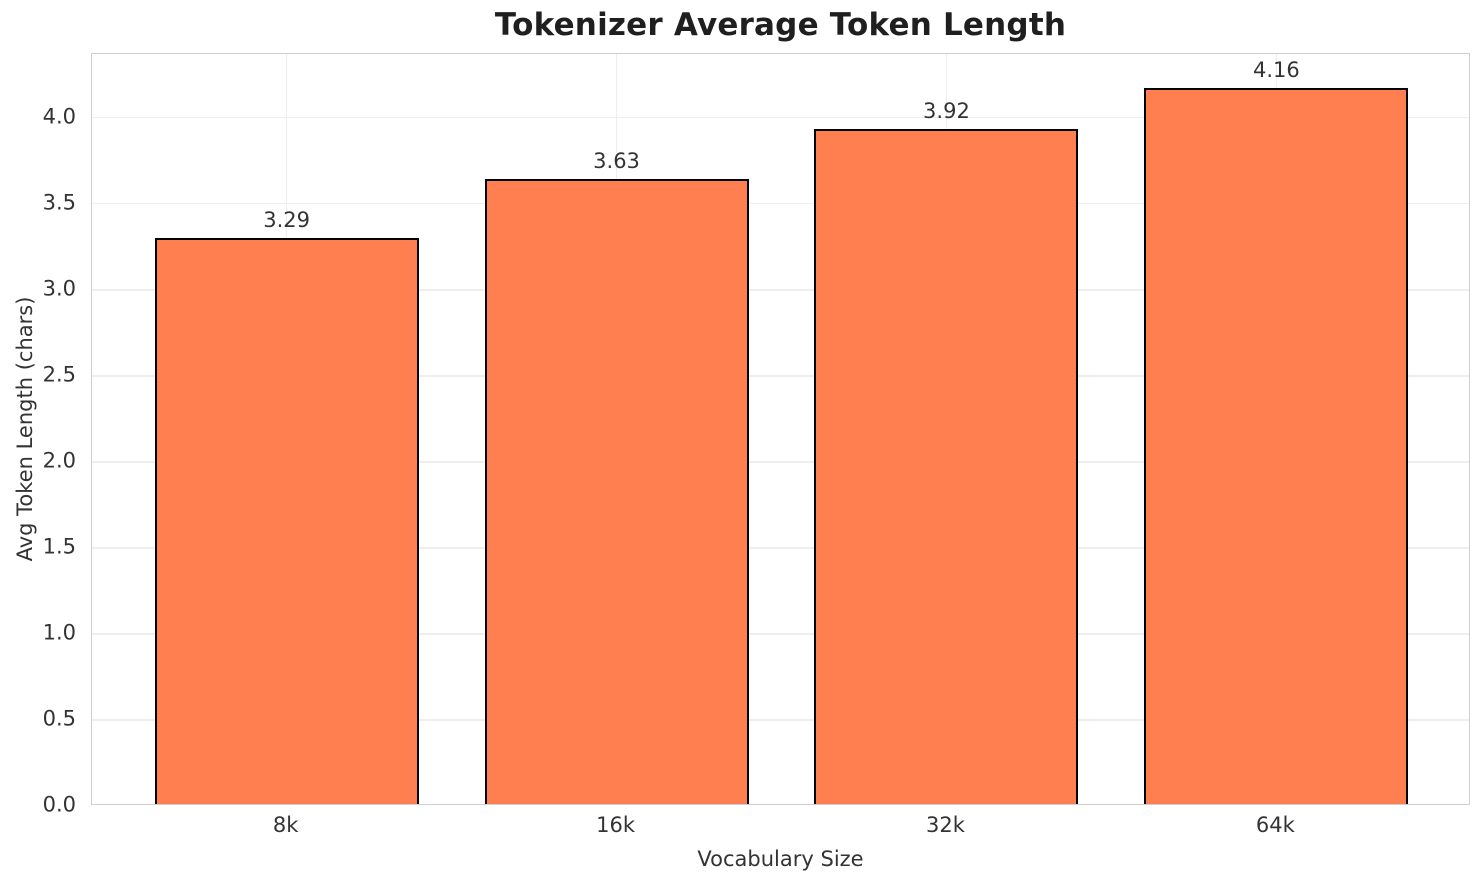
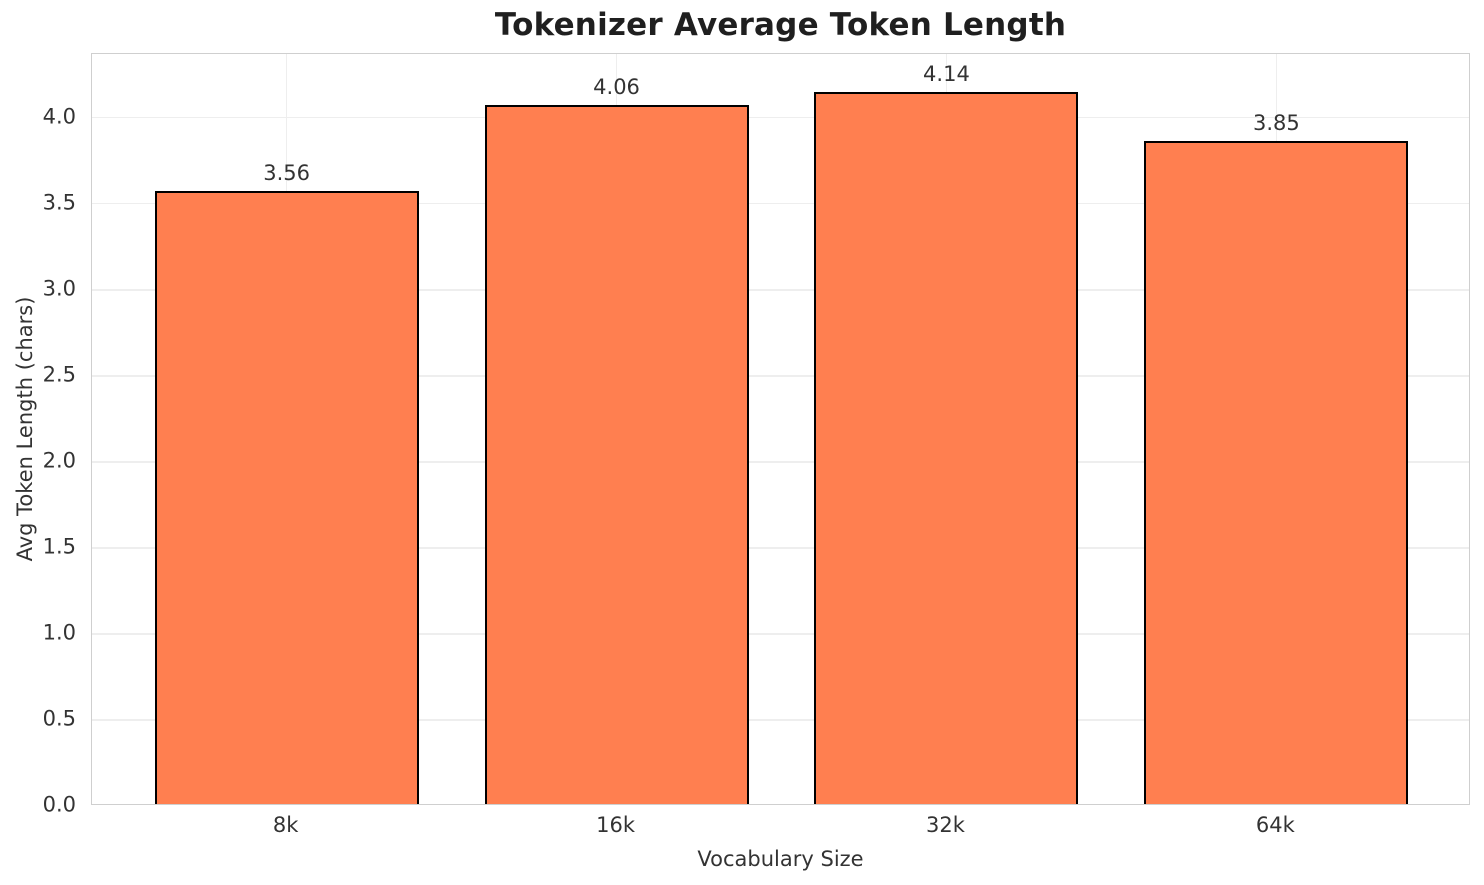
8k: 3.29 -> 3.56
16k: 3.63 -> 4.06
32k: 3.92 -> 4.14
64k: 4.16 -> 3.85
